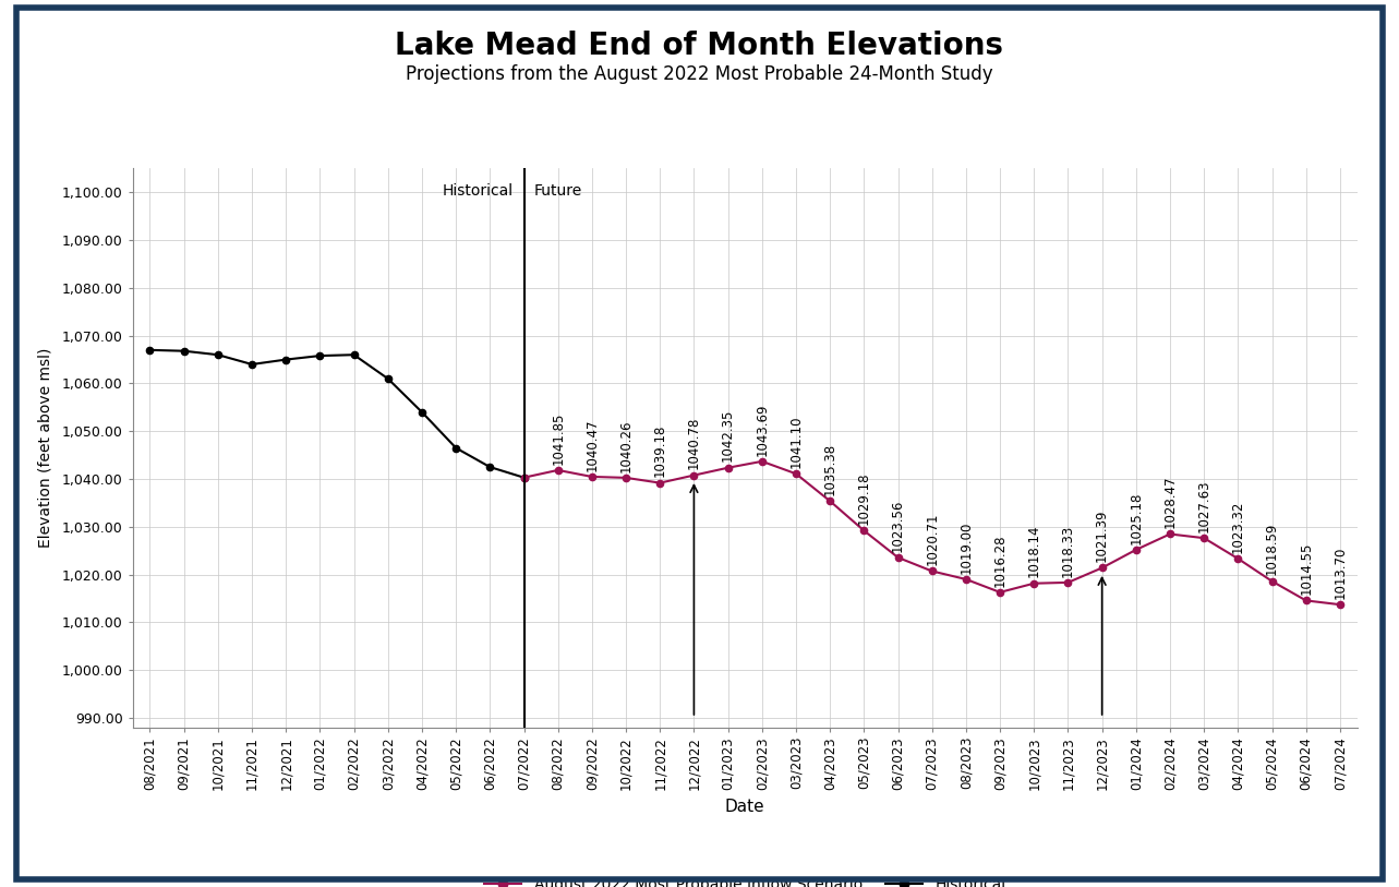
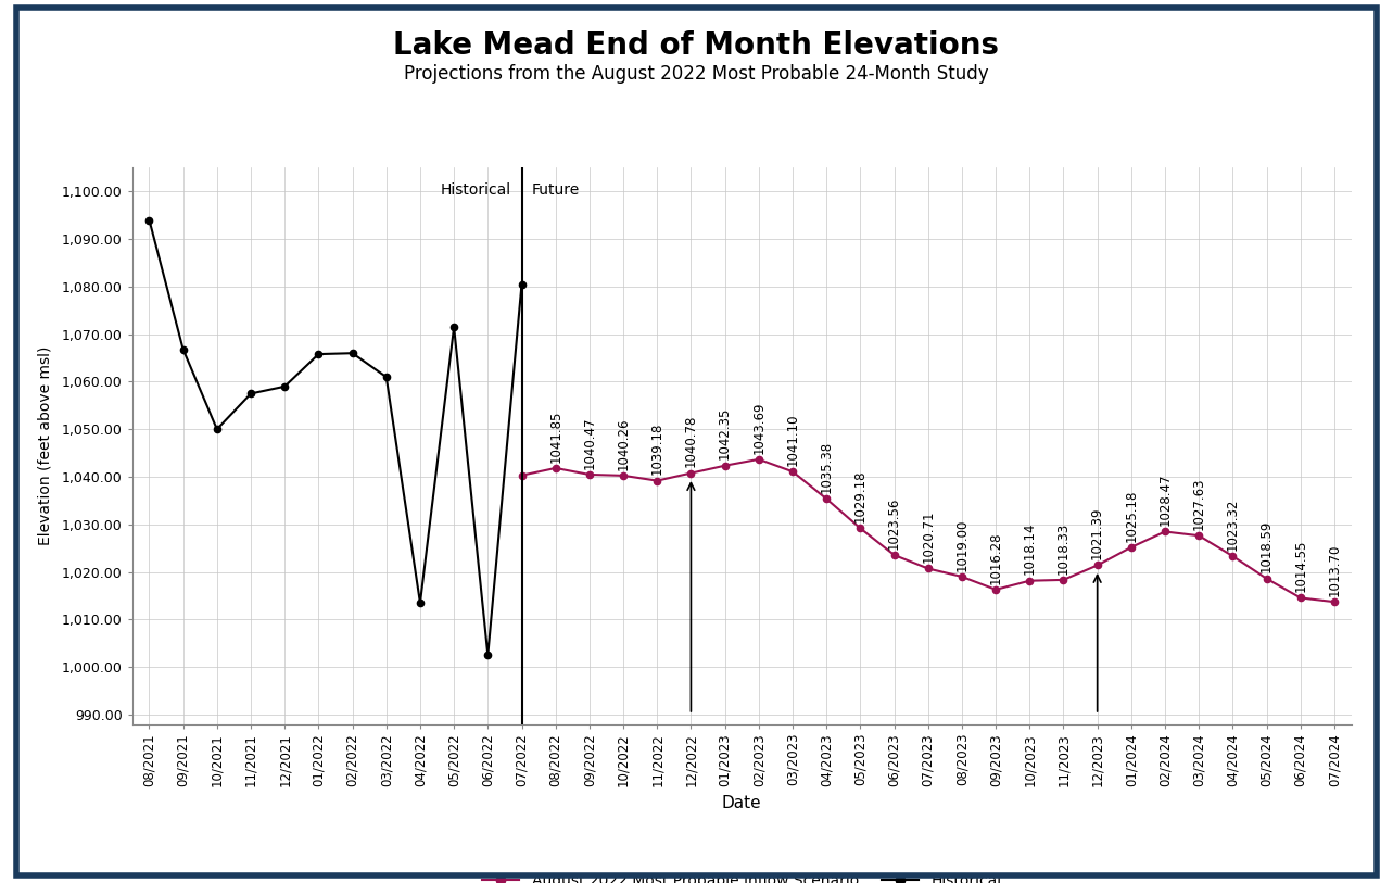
Historical/08/2021: 1,067.0 -> 1,094.0
Historical/10/2021: 1,066.0 -> 1,050.0
Historical/11/2021: 1,064.0 -> 1,057.5
Historical/12/2021: 1,065.0 -> 1,059.0
Historical/04/2022: 1,054.0 -> 1,013.5
Historical/05/2022: 1,046.5 -> 1,071.5
Historical/06/2022: 1,042.5 -> 1,002.5
Historical/07/2022: 1,040.3 -> 1,080.5
